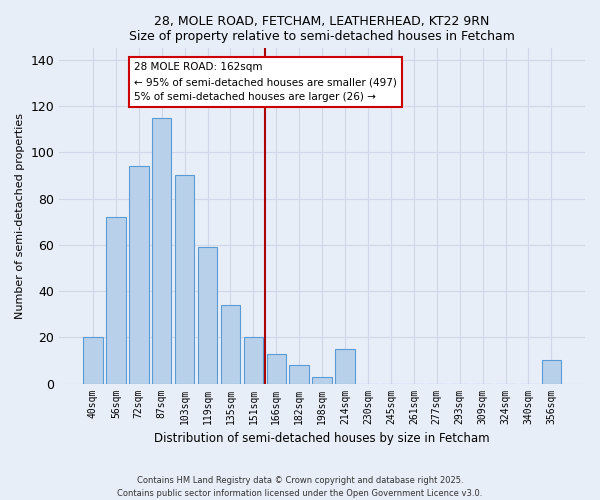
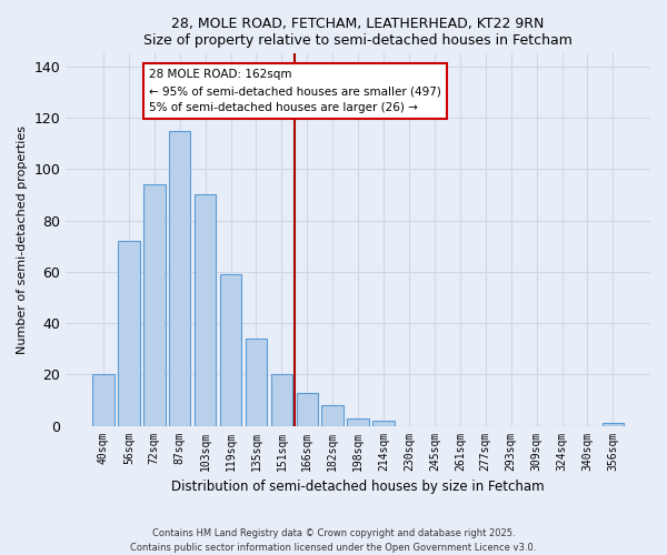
214sqm: 15 -> 2
356sqm: 10 -> 1
